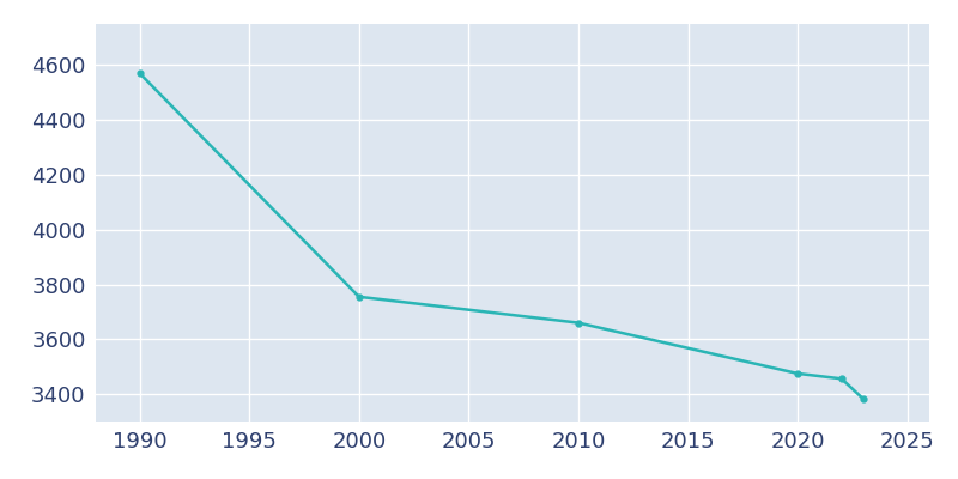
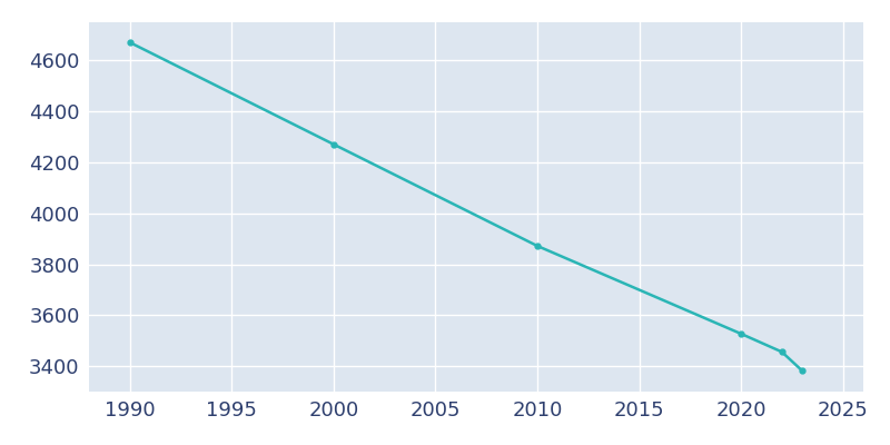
1990: 4570 -> 4671
2000: 3755 -> 4271
2010: 3660 -> 3872
2020: 3475 -> 3527
